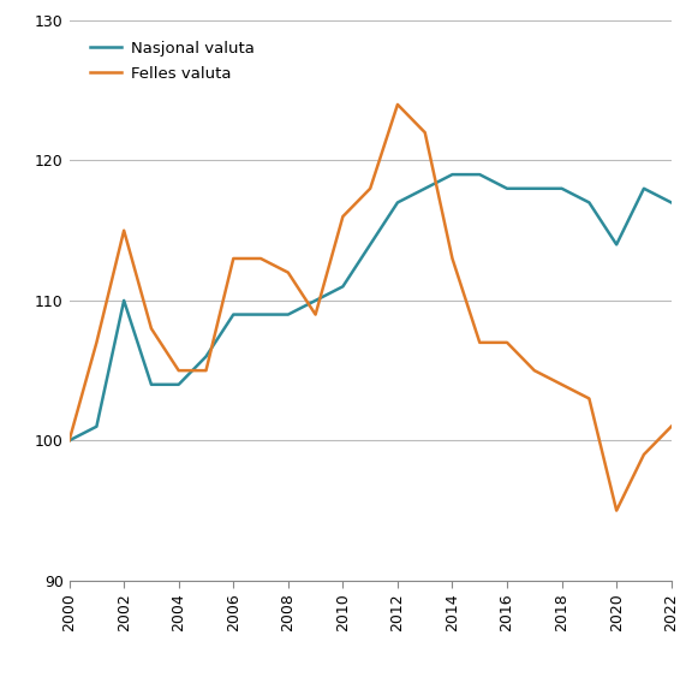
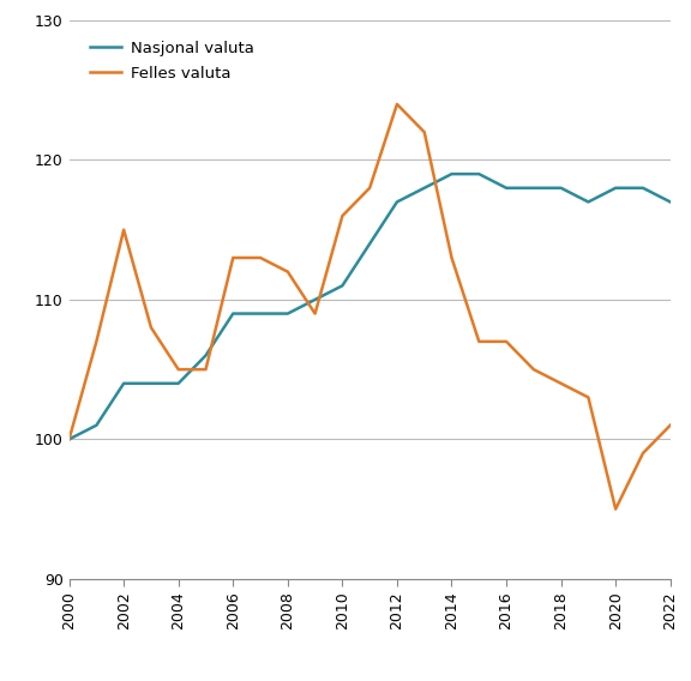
Nasjonal valuta/2002: 110 -> 104
Nasjonal valuta/2020: 114 -> 118
